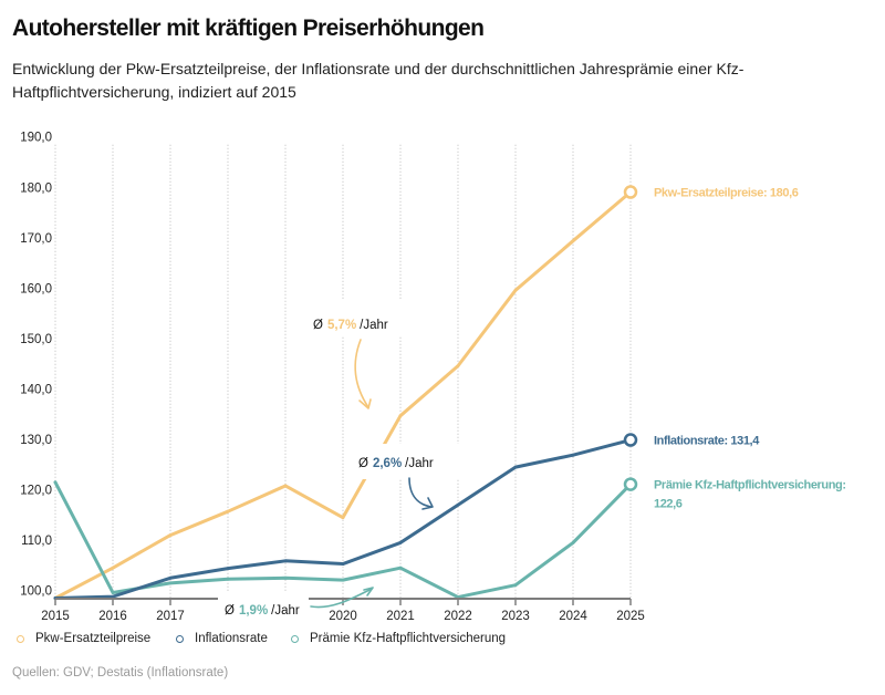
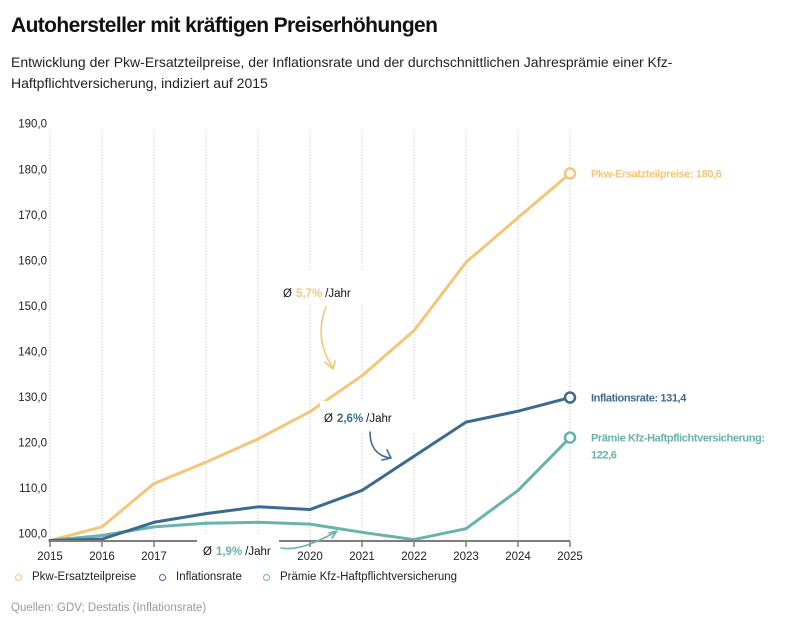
Prämie Kfz-Haftpflichtversicherung/2015: 123 -> 100
Pkw-Ersatzteilpreise/2016: 106 -> 103
Pkw-Ersatzteilpreise/2020: 116 -> 128
Prämie Kfz-Haftpflichtversicherung/2021: 106 -> 102
